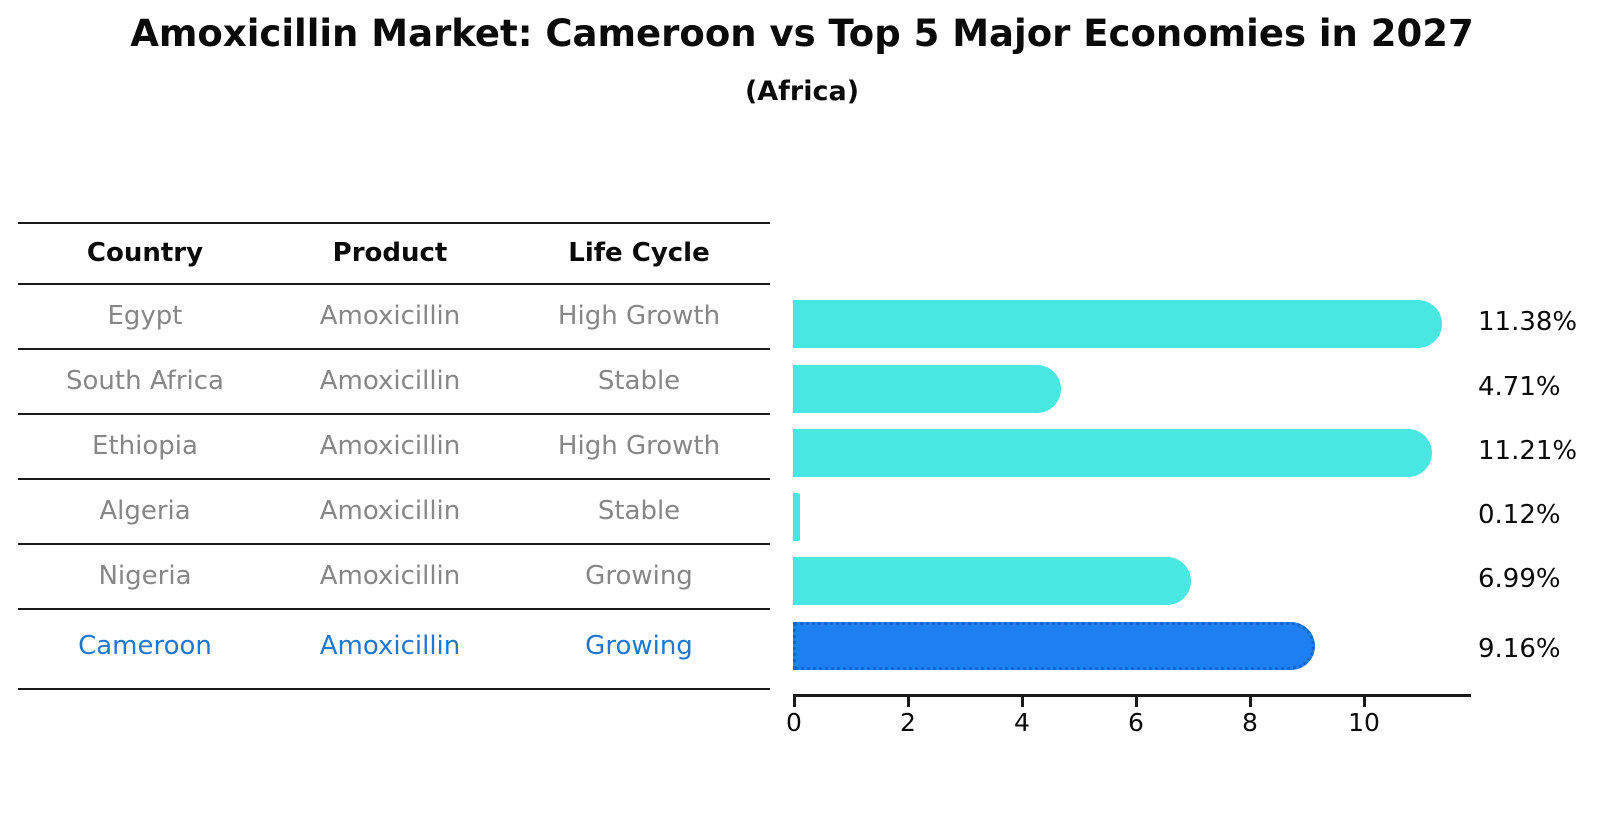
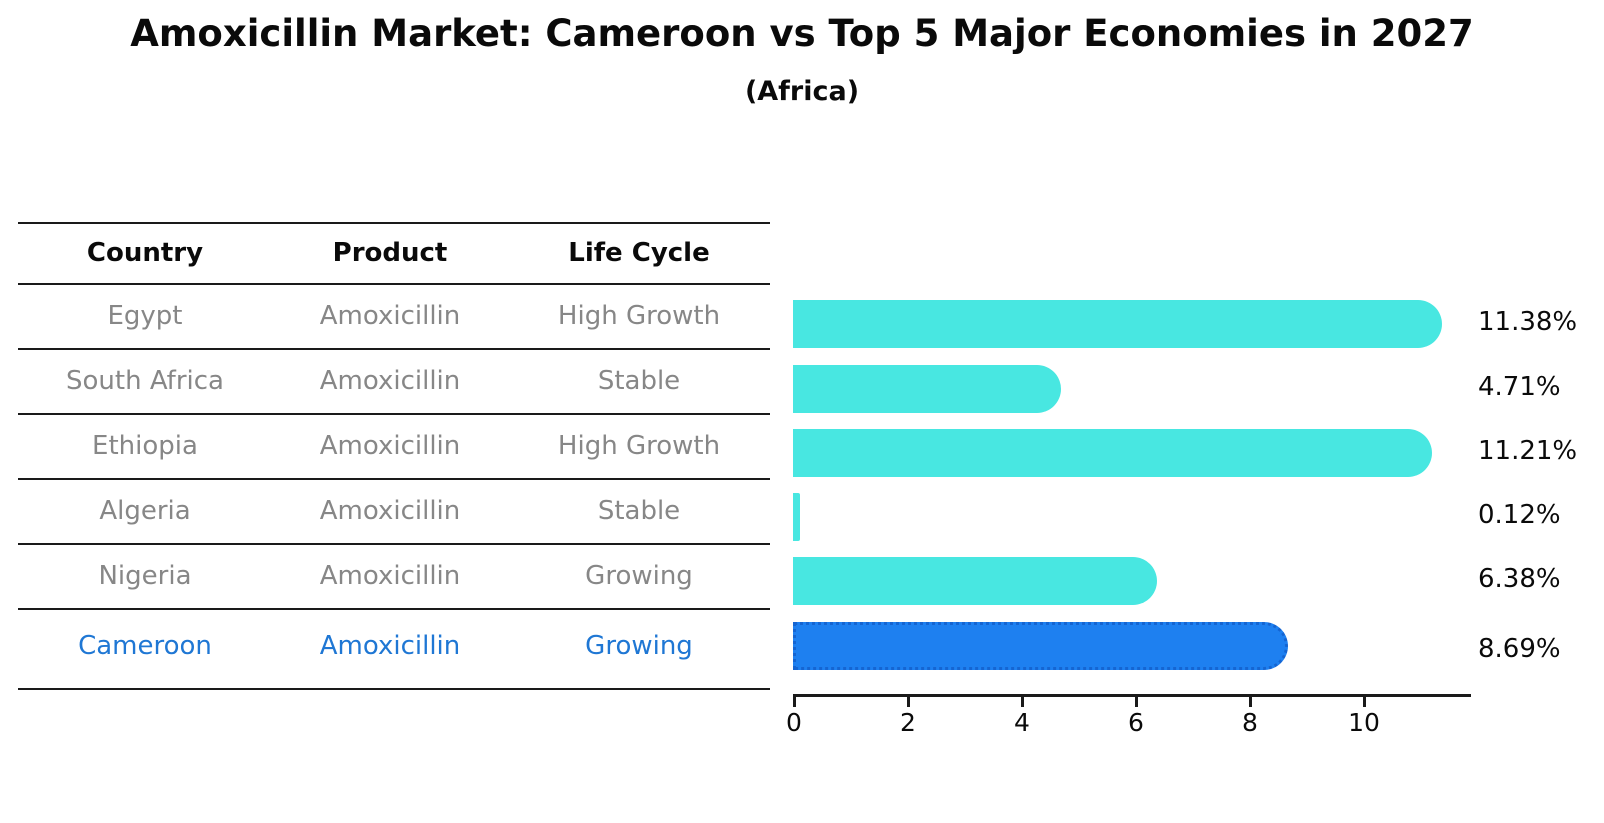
Nigeria: 6.99% -> 6.38%
Cameroon: 9.16% -> 8.69%
